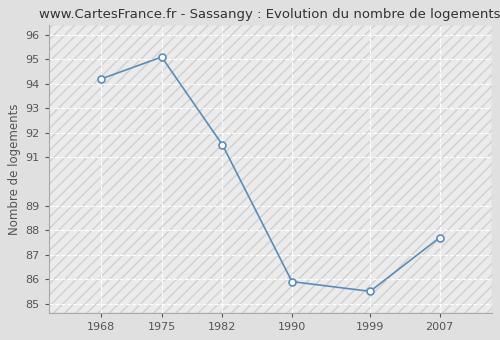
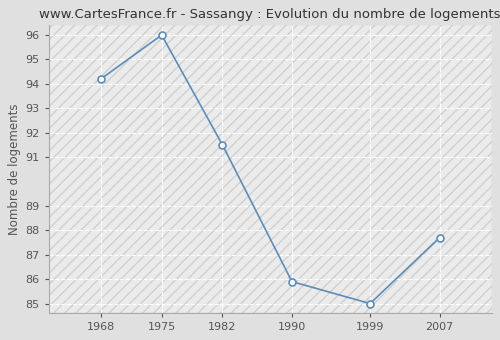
1975: 95.1 -> 96.0
1999: 85.5 -> 85.0
